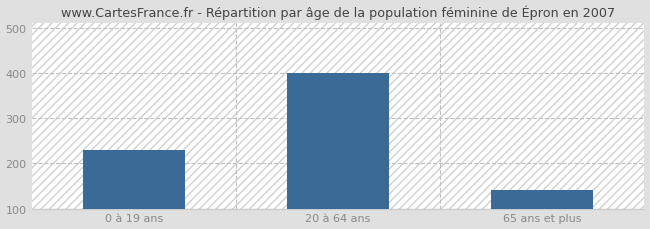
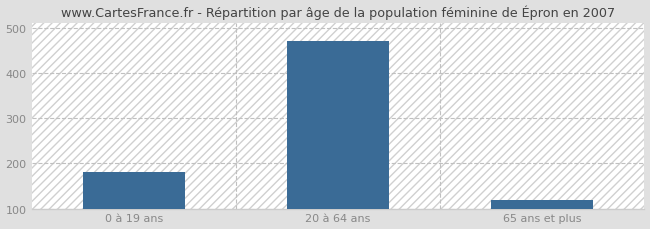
0 à 19 ans: 230 -> 180
20 à 64 ans: 400 -> 470
65 ans et plus: 140 -> 120
